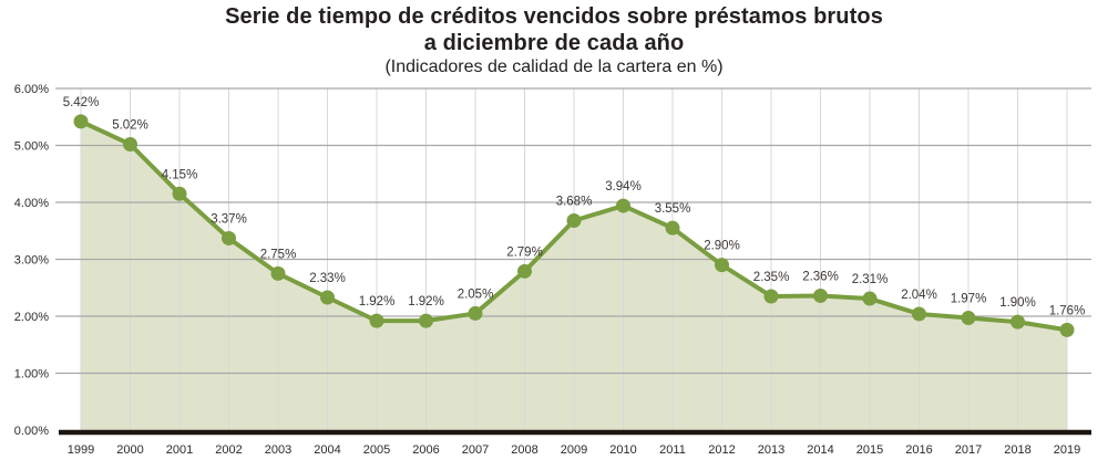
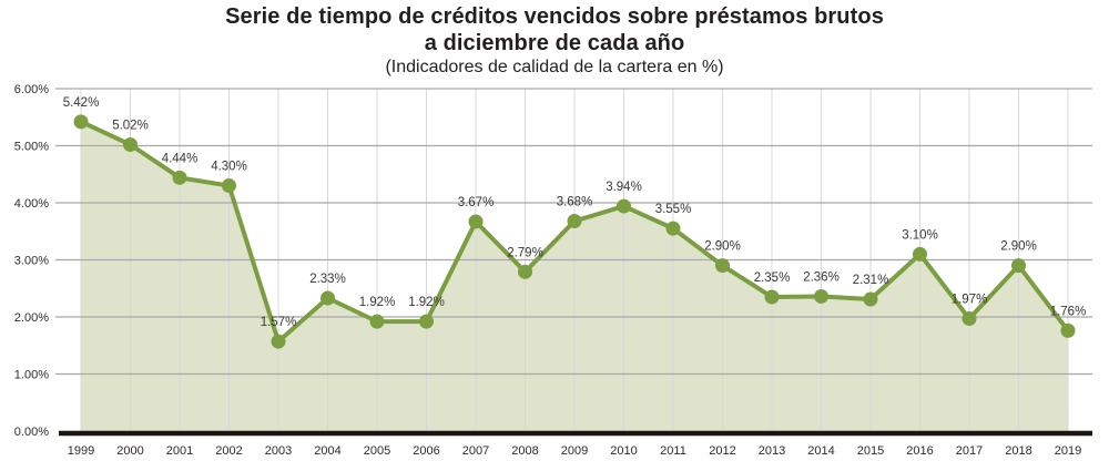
2001: 4.15% -> 4.44%
2002: 3.37% -> 4.30%
2003: 2.75% -> 1.57%
2007: 2.05% -> 3.67%
2016: 2.04% -> 3.10%
2018: 1.90% -> 2.90%
